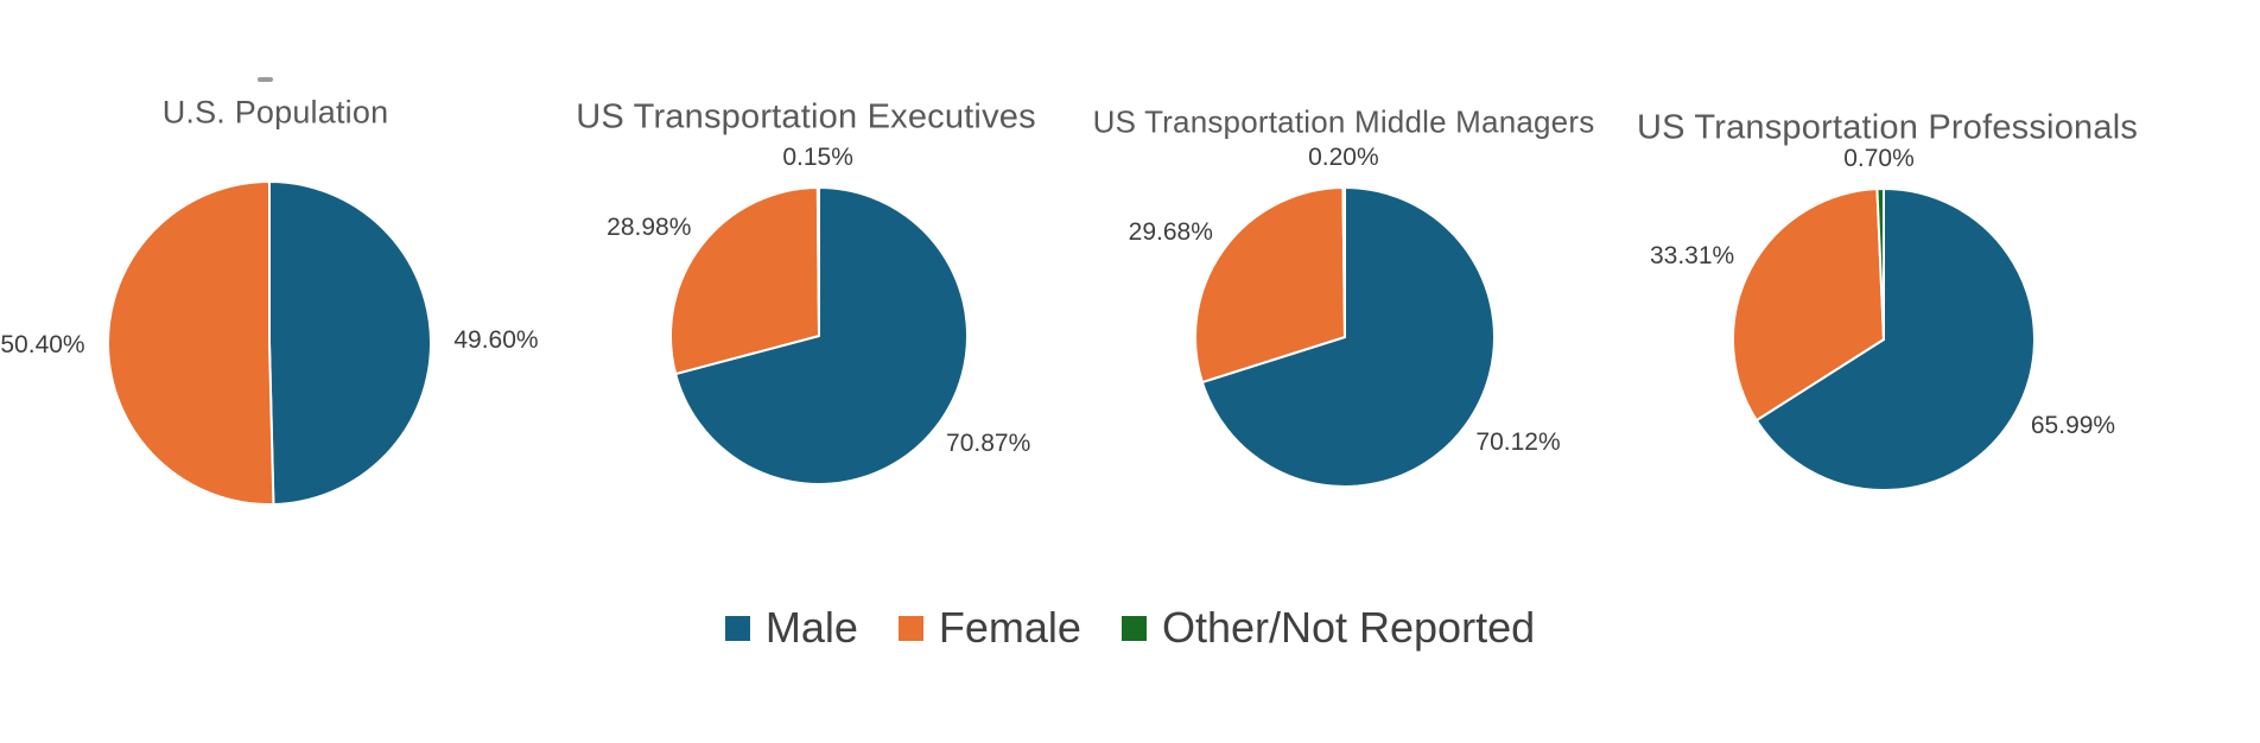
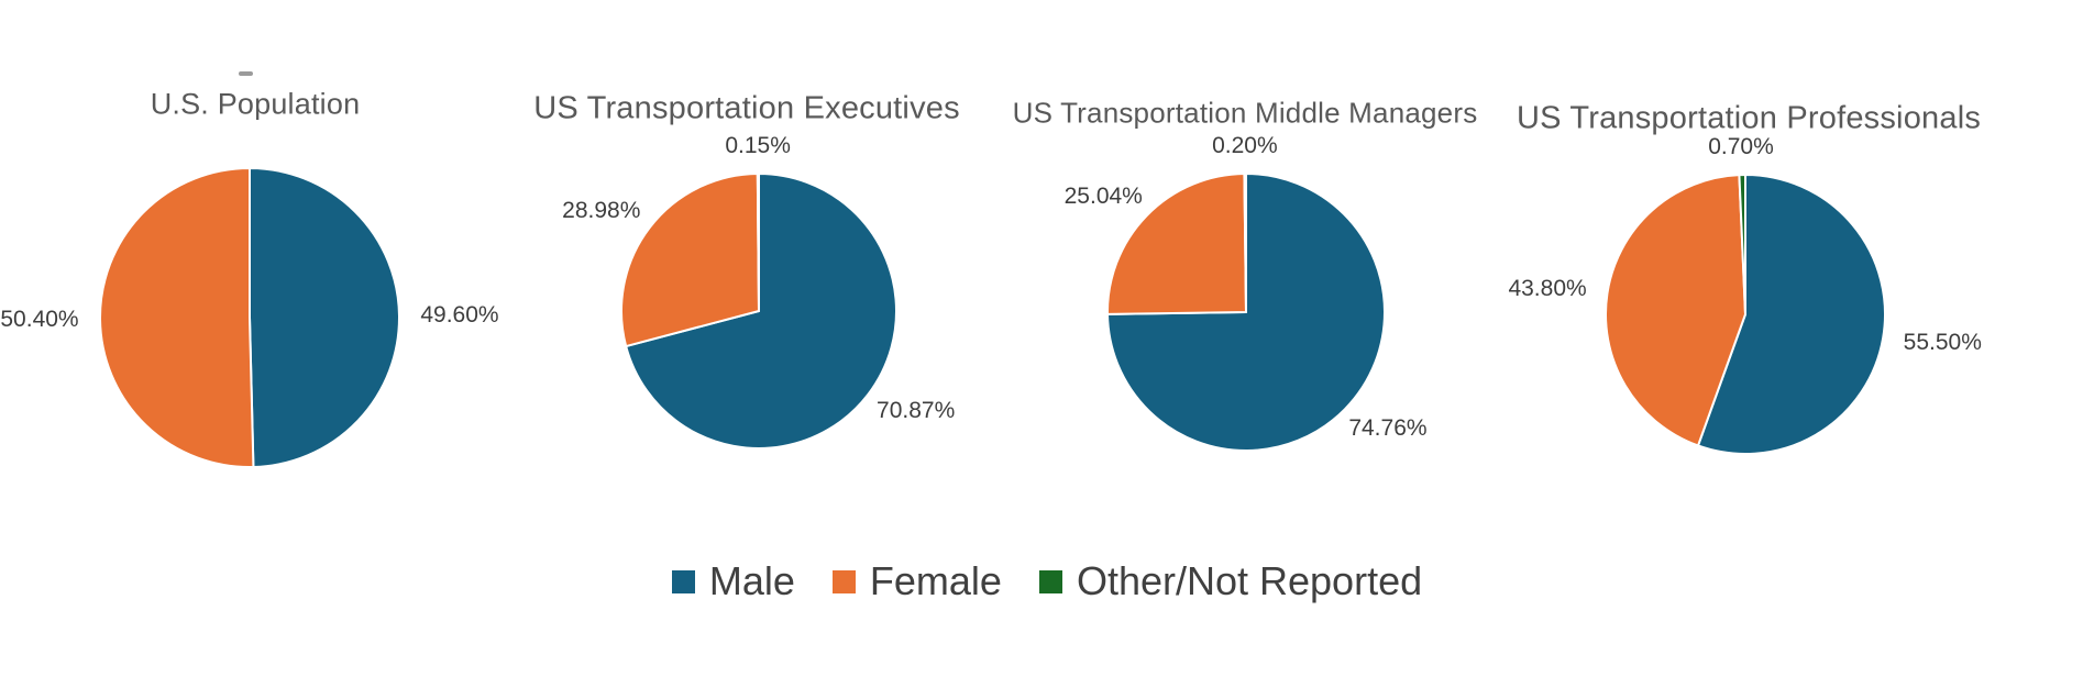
US Transportation Middle Managers/Male: 70.12% -> 74.76%
US Transportation Middle Managers/Female: 29.68% -> 25.04%
US Transportation Professionals/Male: 65.99% -> 55.50%
US Transportation Professionals/Female: 33.31% -> 43.80%
